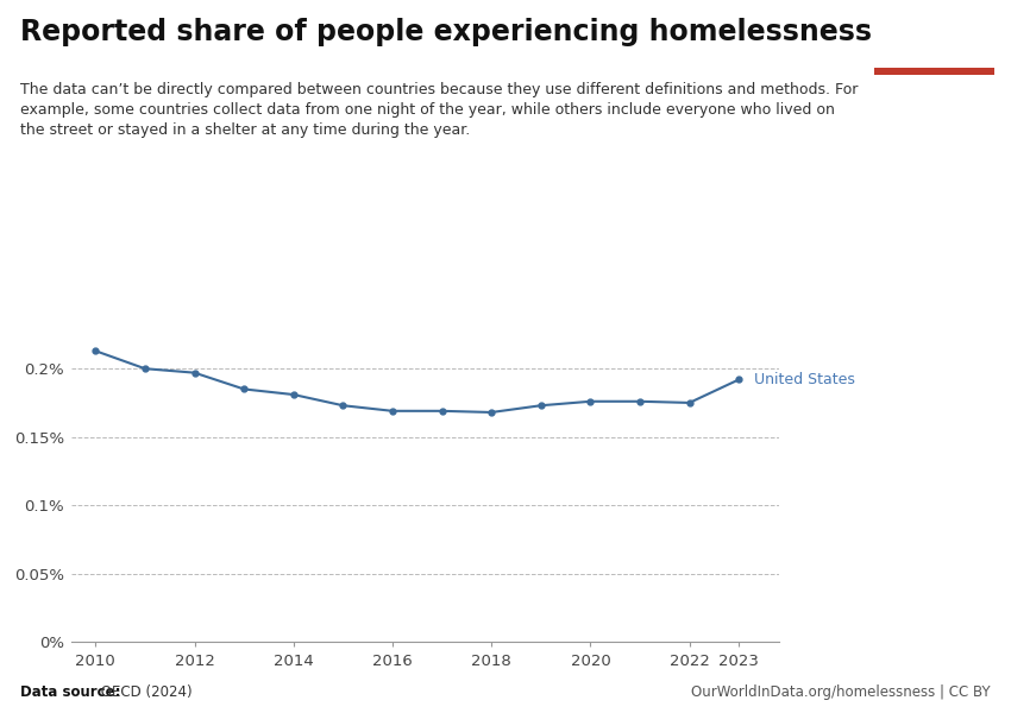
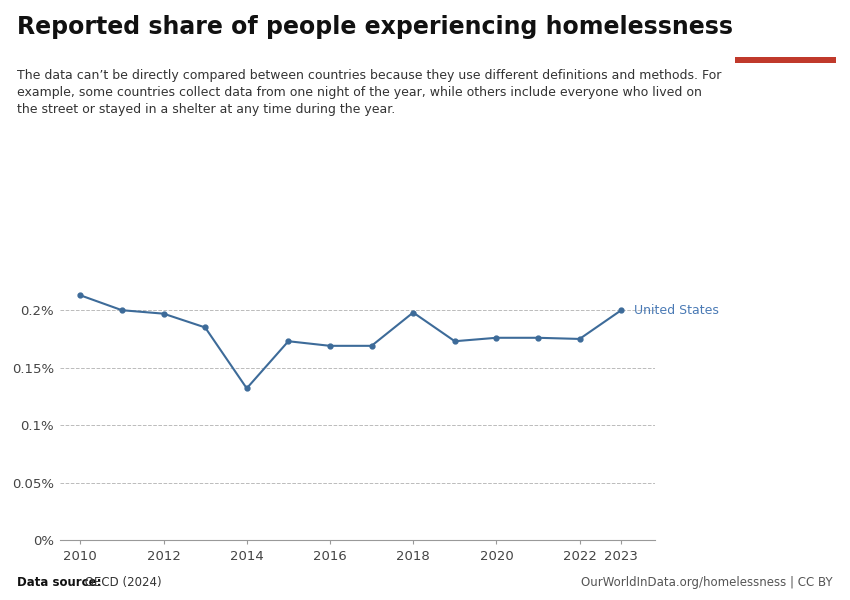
2014: 0.181% -> 0.132%
2018: 0.168% -> 0.198%
2023: 0.192% -> 0.200%
